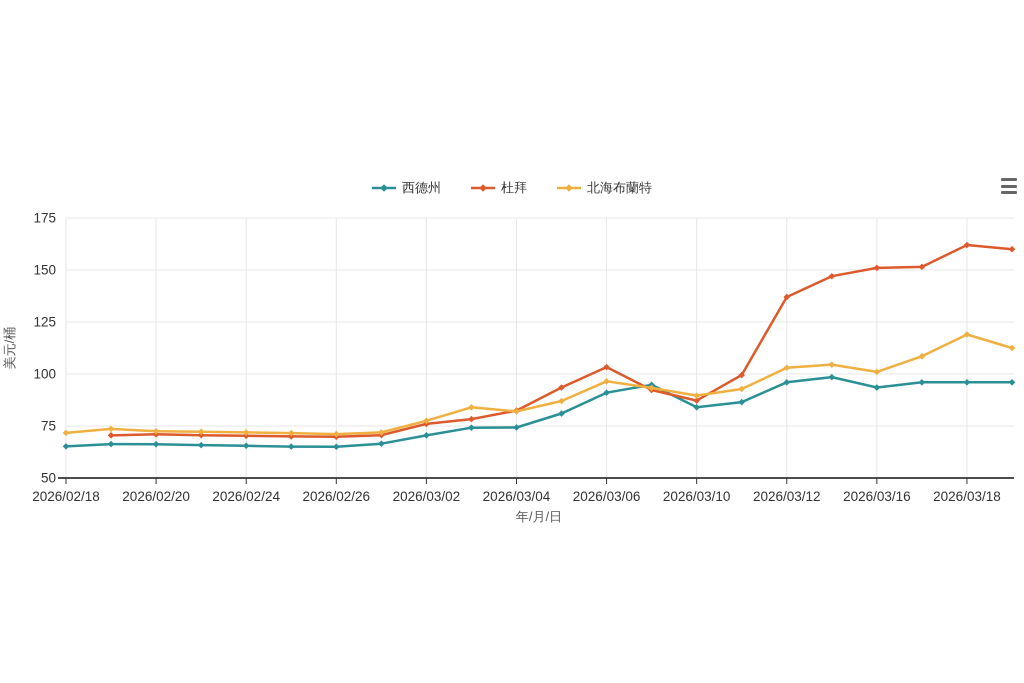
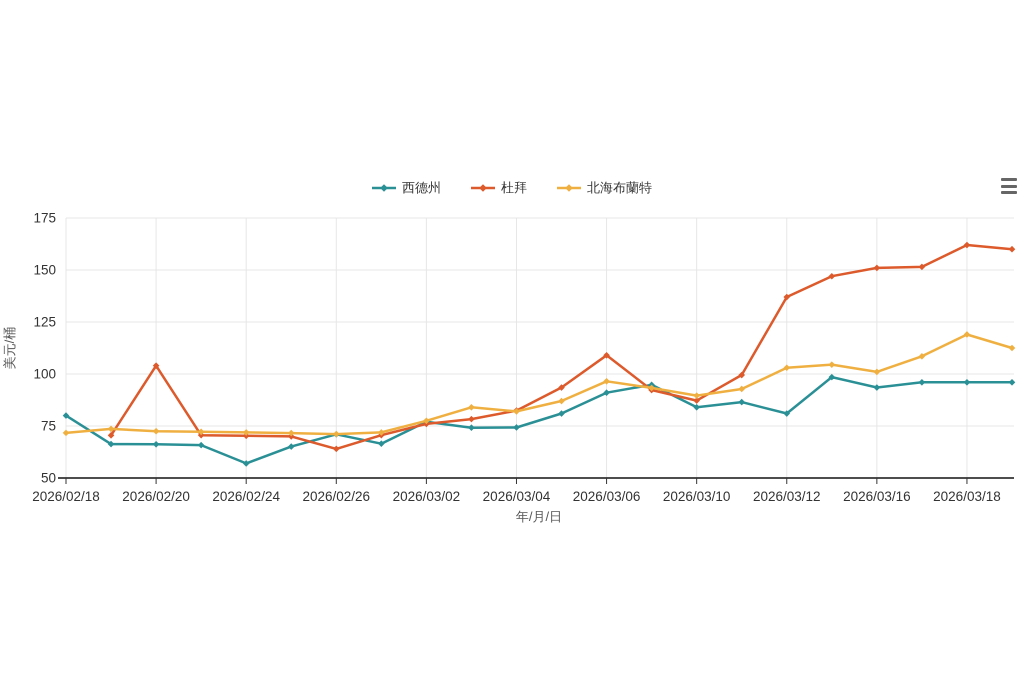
西德州/2026/02/18: 65 -> 80
杜拜/2026/02/20: 71 -> 104
西德州/2026/02/24: 66 -> 57
西德州/2026/02/26: 65 -> 71
杜拜/2026/02/26: 70 -> 64
西德州/2026/03/02: 70 -> 77
杜拜/2026/03/06: 103 -> 109
西德州/2026/03/12: 96 -> 81
